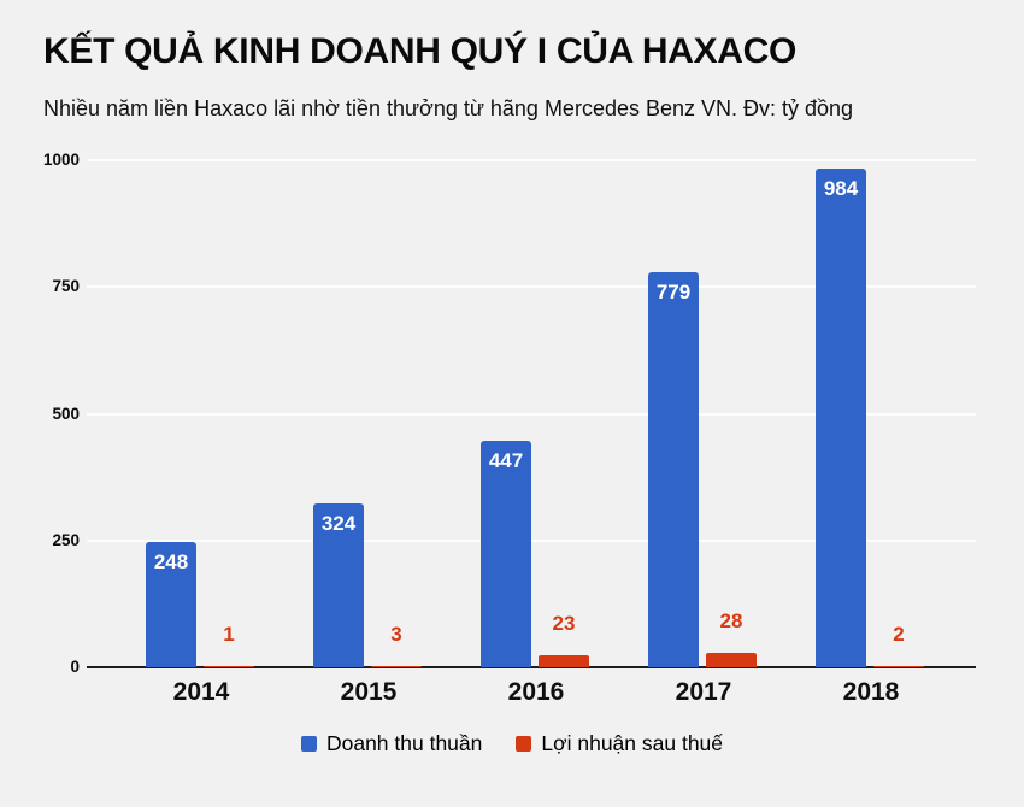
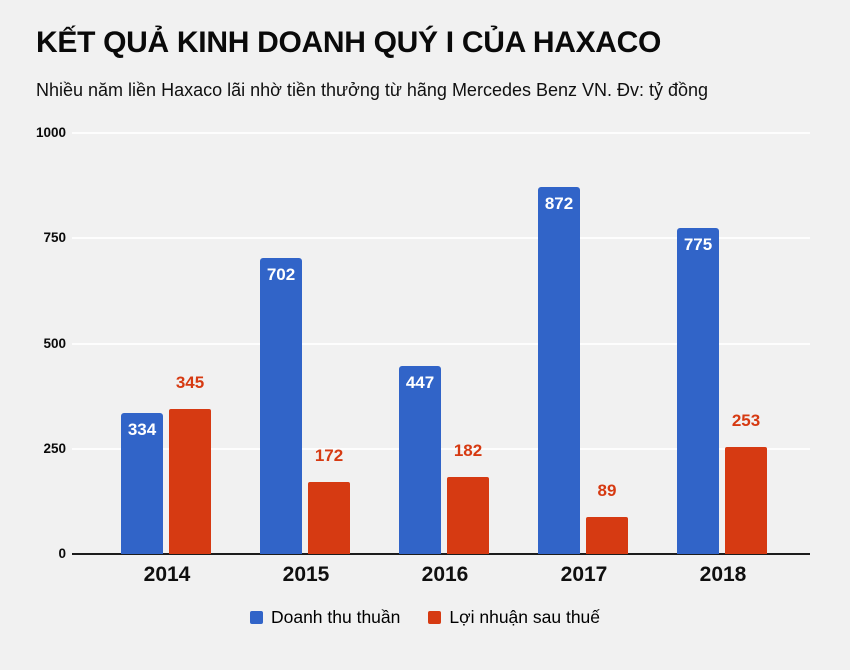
Doanh thu thuần/2014: 248 -> 334
Lợi nhuận sau thuế/2014: 1 -> 345
Doanh thu thuần/2015: 324 -> 702
Lợi nhuận sau thuế/2015: 3 -> 172
Lợi nhuận sau thuế/2016: 23 -> 182
Doanh thu thuần/2017: 779 -> 872
Lợi nhuận sau thuế/2017: 28 -> 89
Doanh thu thuần/2018: 984 -> 775
Lợi nhuận sau thuế/2018: 2 -> 253
